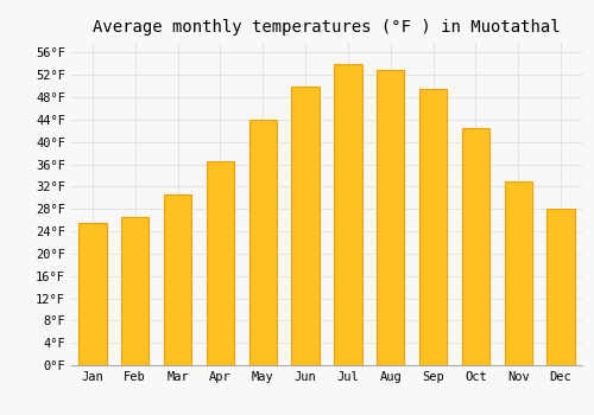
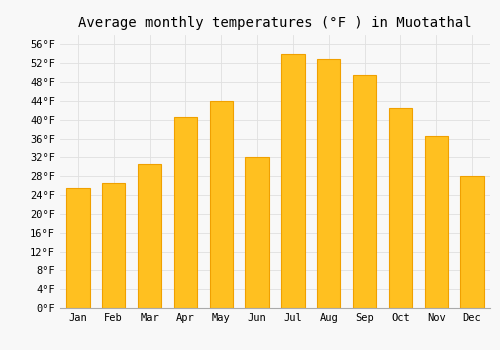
Apr: 36.5°F -> 40.5°F
Jun: 50.0°F -> 32.0°F
Nov: 33.0°F -> 36.5°F
